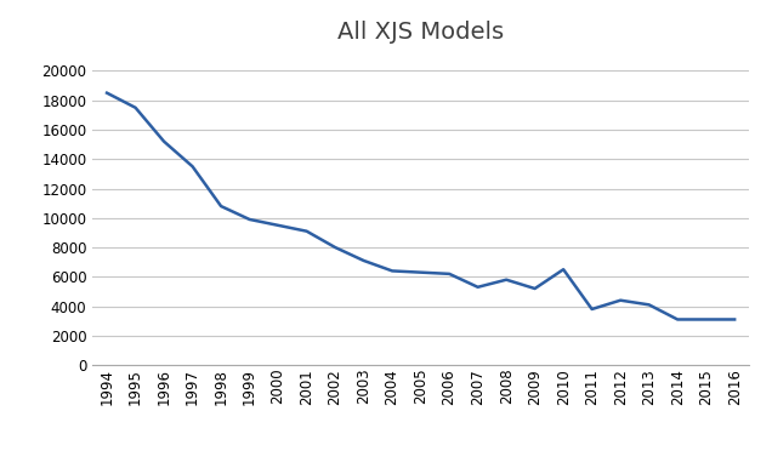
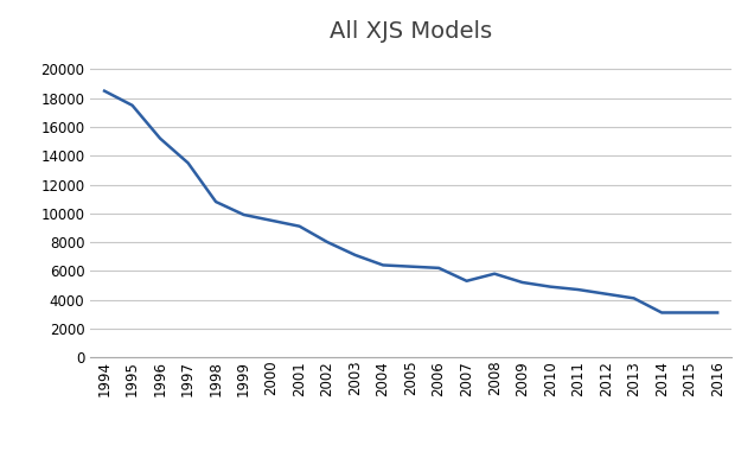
2010: 6500 -> 4900
2011: 3800 -> 4700
